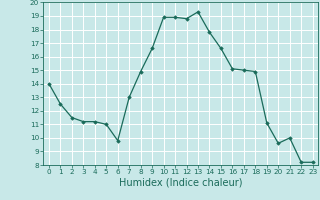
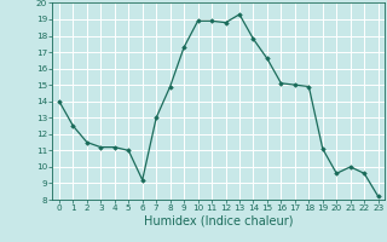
6: 9.8 -> 9.2
9: 16.6 -> 17.3
22: 8.2 -> 9.6
